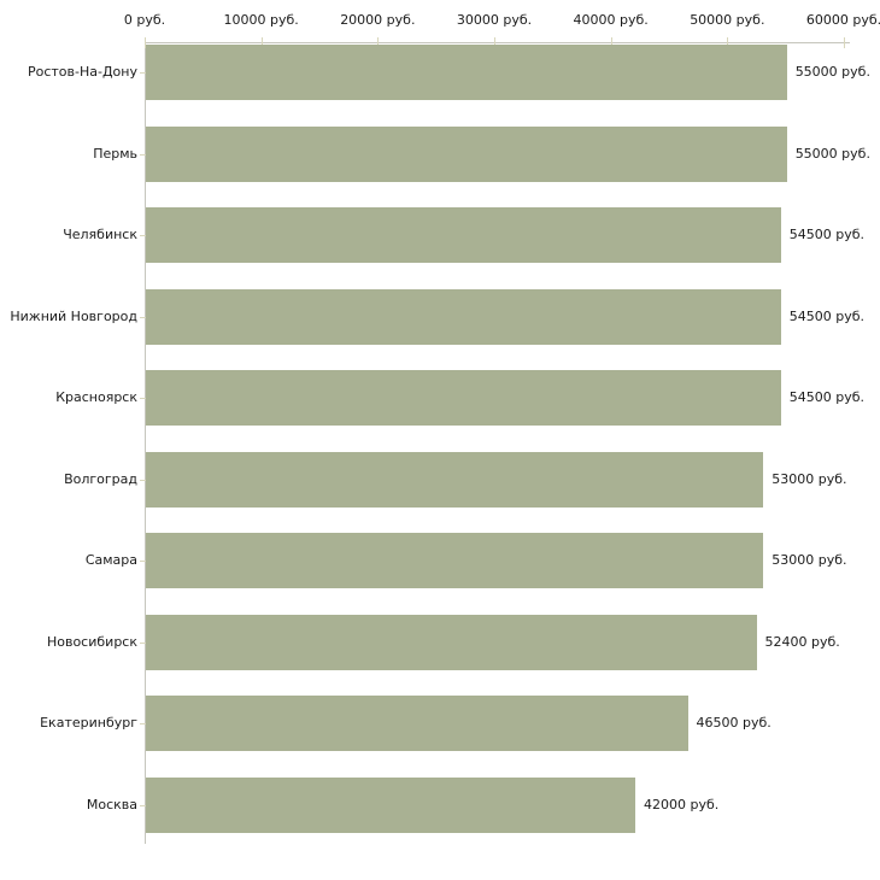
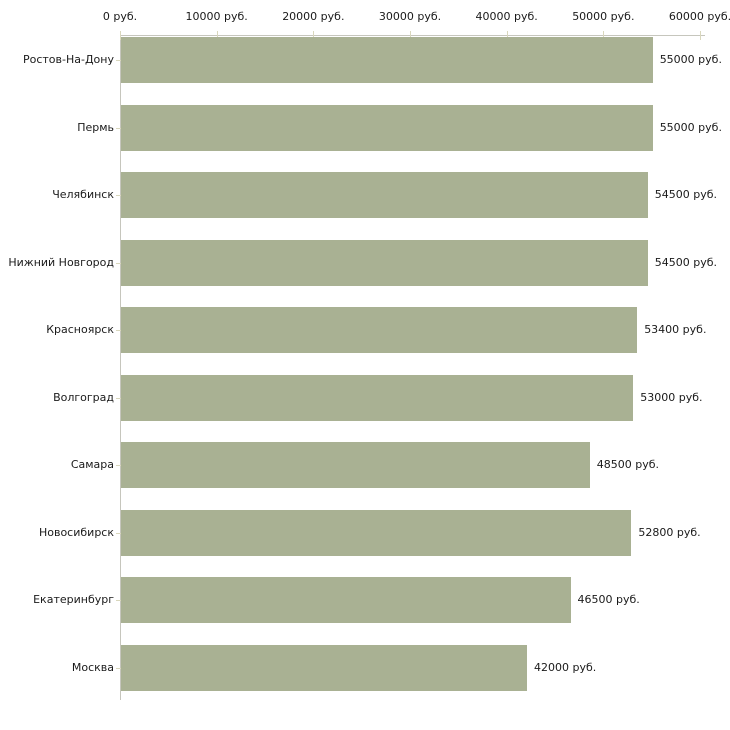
Красноярск: 54500 -> 53400
Самара: 53000 -> 48500
Новосибирск: 52400 -> 52800
